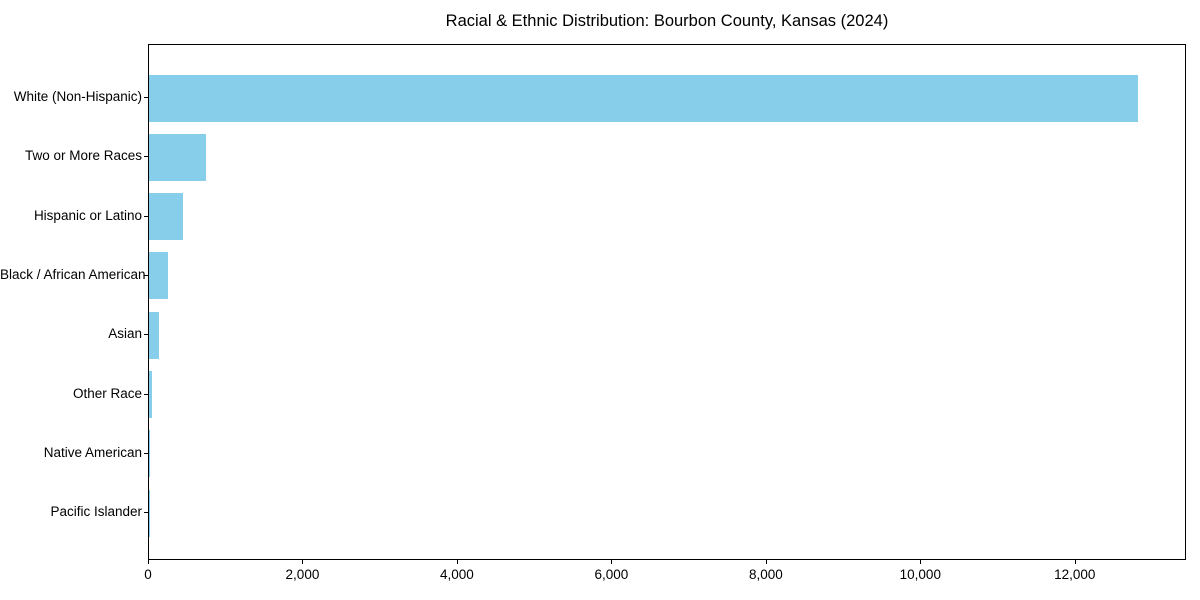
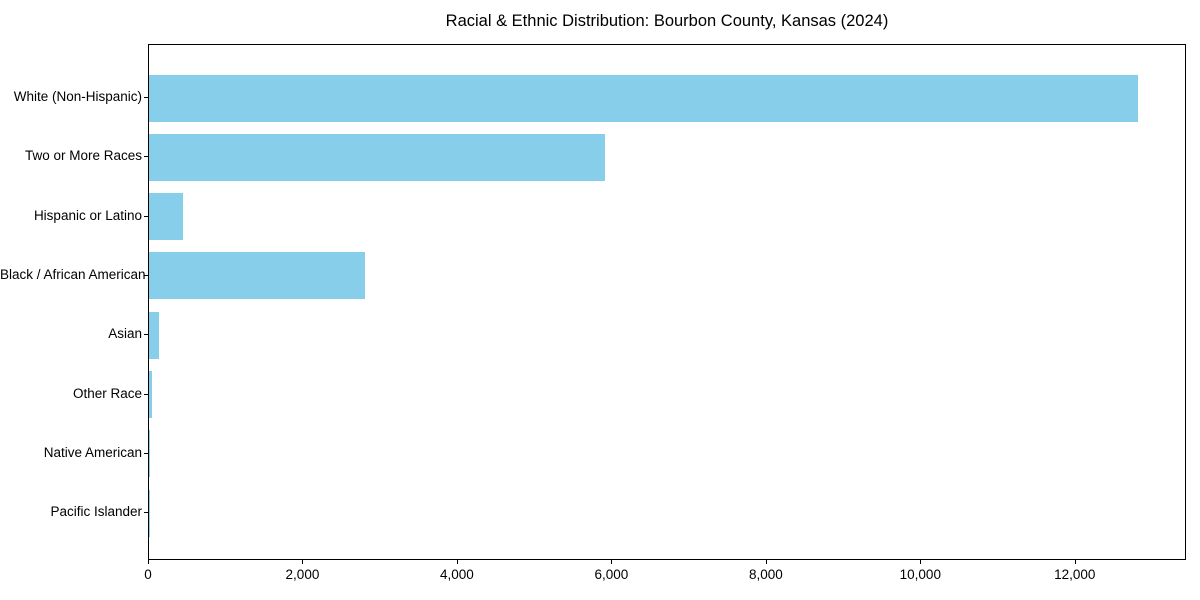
Two or More Races: 700 -> 5900
Black / African American: 200 -> 2800
